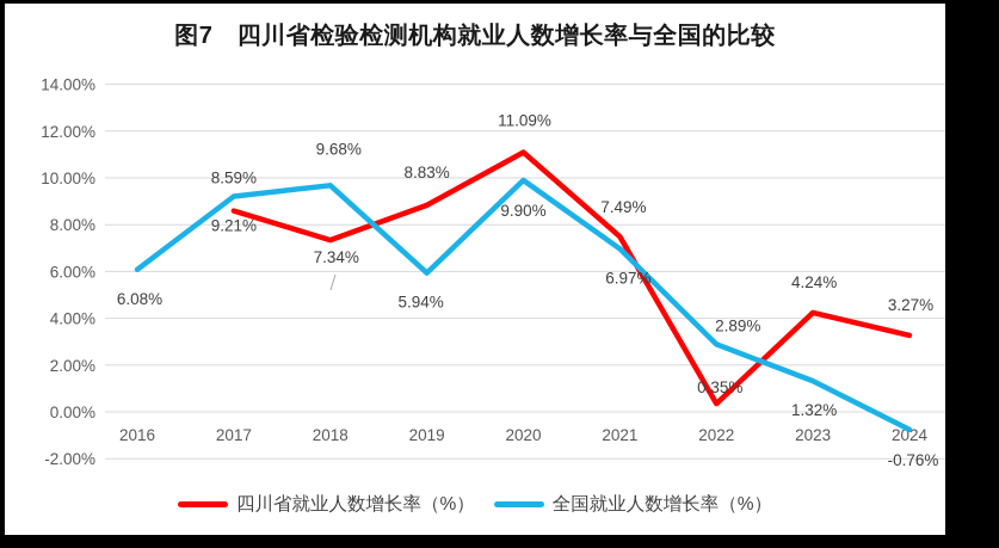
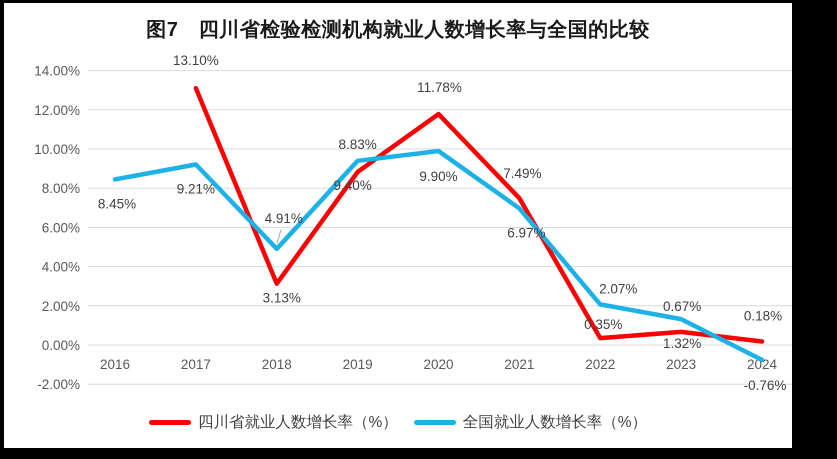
全国就业人数增长率（%）/2016: 6.08% -> 8.45%
四川省就业人数增长率（%）/2017: 8.59% -> 13.10%
四川省就业人数增长率（%）/2018: 7.34% -> 3.13%
全国就业人数增长率（%）/2018: 9.68% -> 4.91%
全国就业人数增长率（%）/2019: 5.94% -> 9.40%
四川省就业人数增长率（%）/2020: 11.09% -> 11.78%
全国就业人数增长率（%）/2022: 2.89% -> 2.07%
四川省就业人数增长率（%）/2023: 4.24% -> 0.67%
四川省就业人数增长率（%）/2024: 3.27% -> 0.18%
